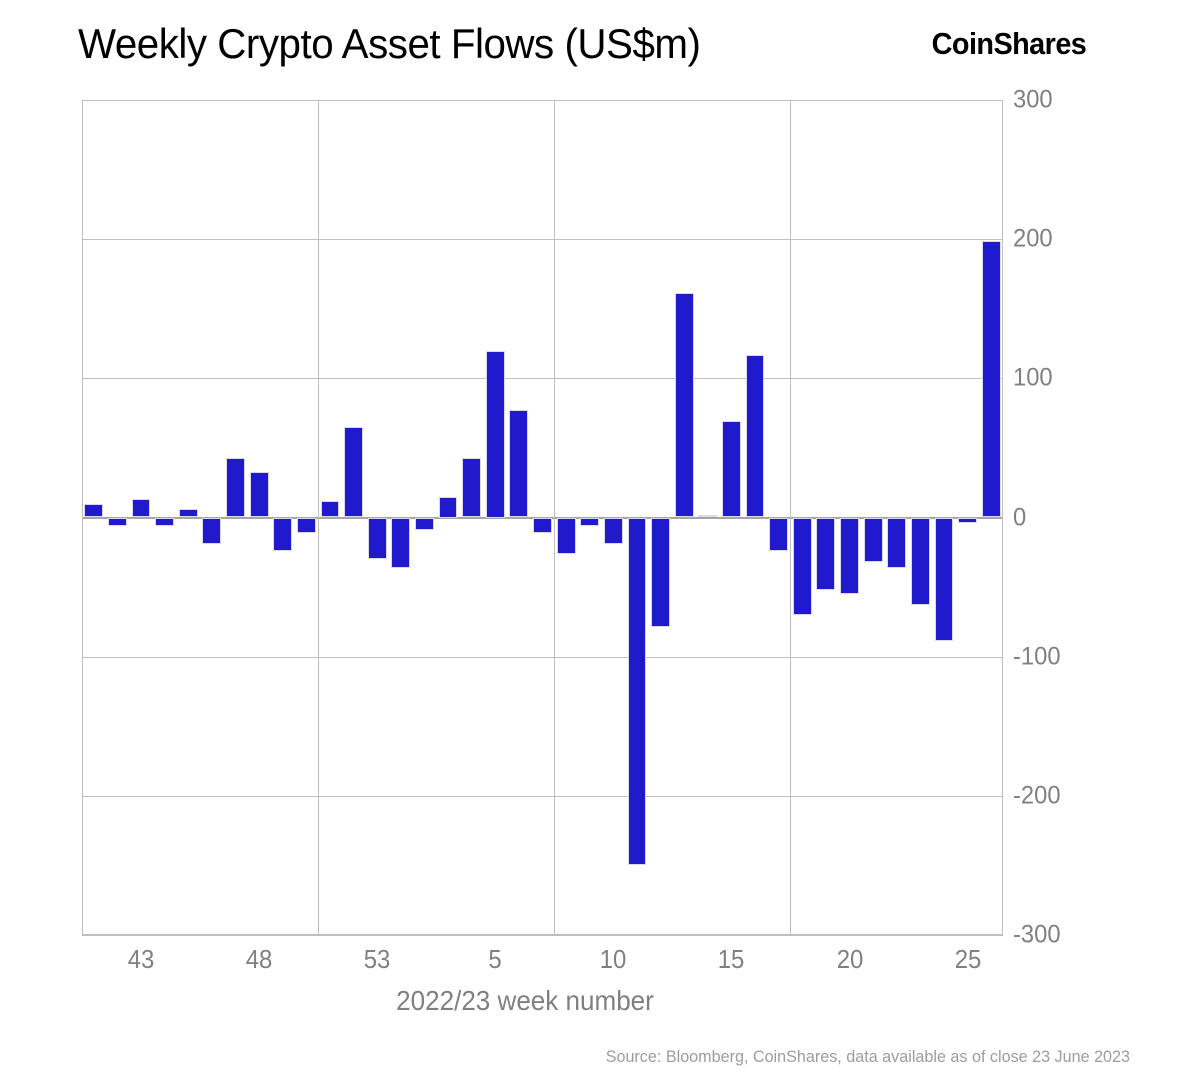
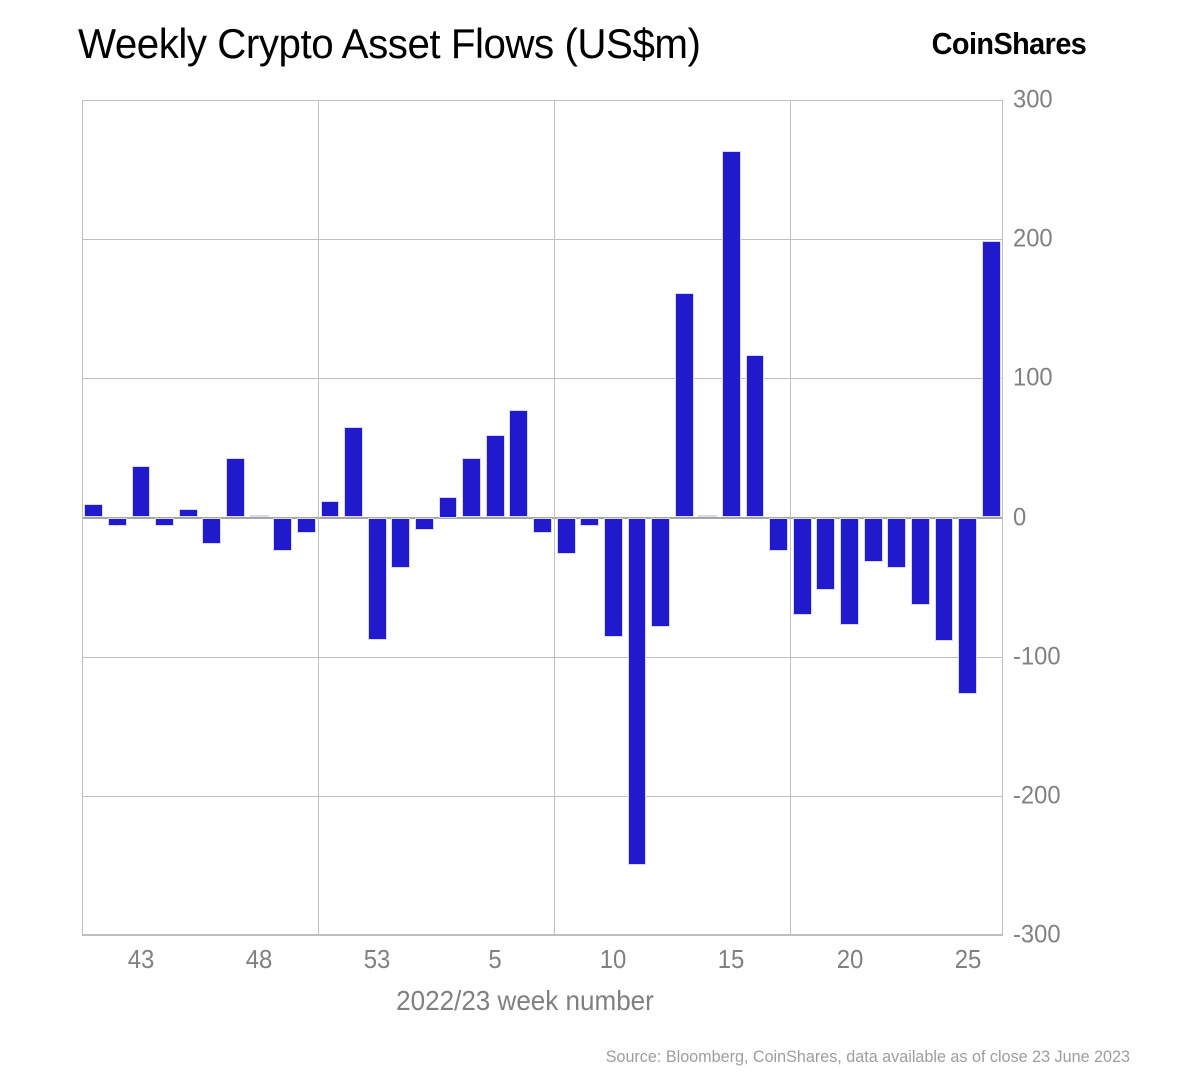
43: 13 -> 37
48: 33 -> 2
53: -30 -> -88
5: 120 -> 59
10: -19 -> -86
15: 69 -> 263
20: -55 -> -77
25: -4 -> -127
